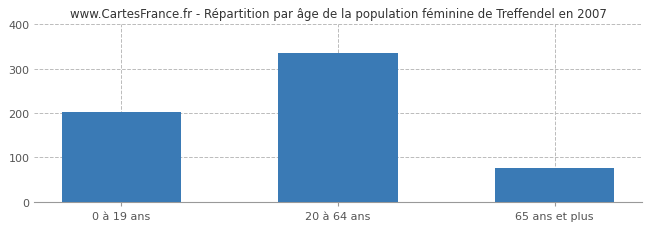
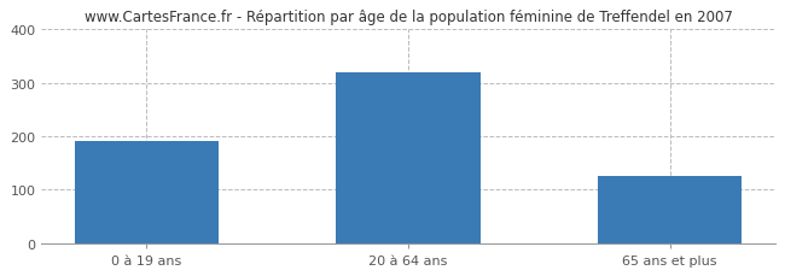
0 à 19 ans: 203 -> 190
20 à 64 ans: 336 -> 320
65 ans et plus: 75 -> 125
